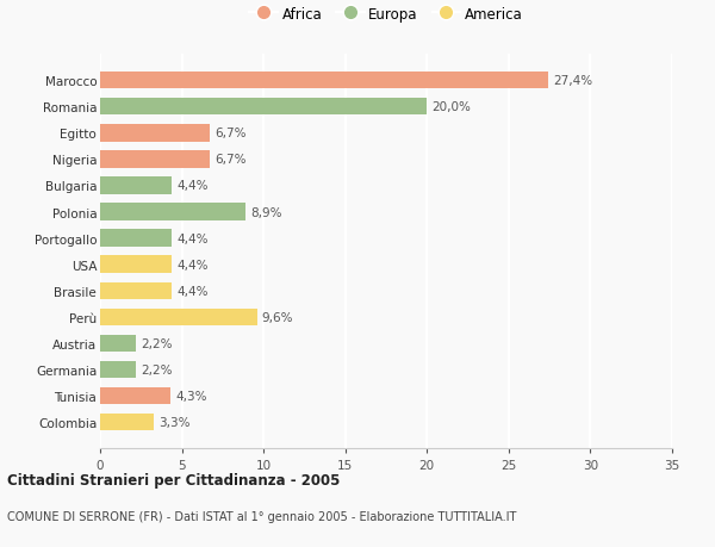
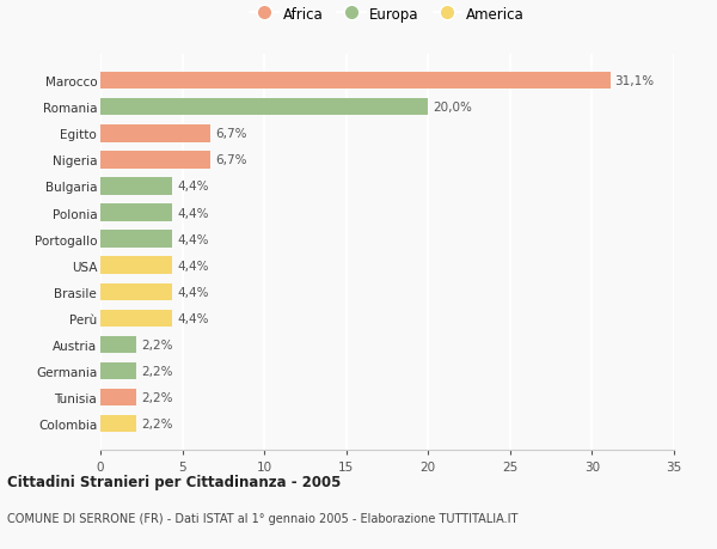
Marocco: 27,4% -> 31,1%
Polonia: 8,9% -> 4,4%
Perù: 9,6% -> 4,4%
Tunisia: 4,3% -> 2,2%
Colombia: 3,3% -> 2,2%
